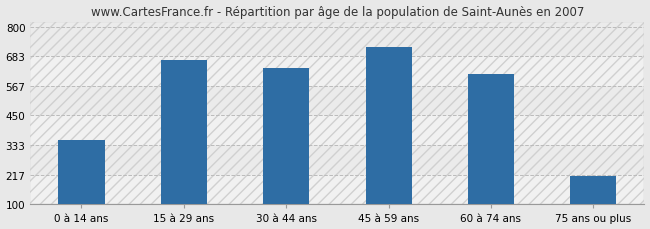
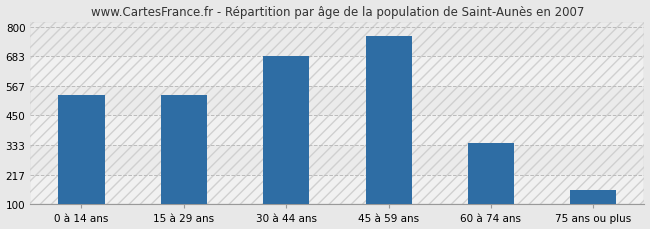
0 à 14 ans: 355 -> 530
15 à 29 ans: 670 -> 530
30 à 44 ans: 635 -> 683
45 à 59 ans: 720 -> 762
60 à 74 ans: 615 -> 340
75 ans ou plus: 210 -> 155
